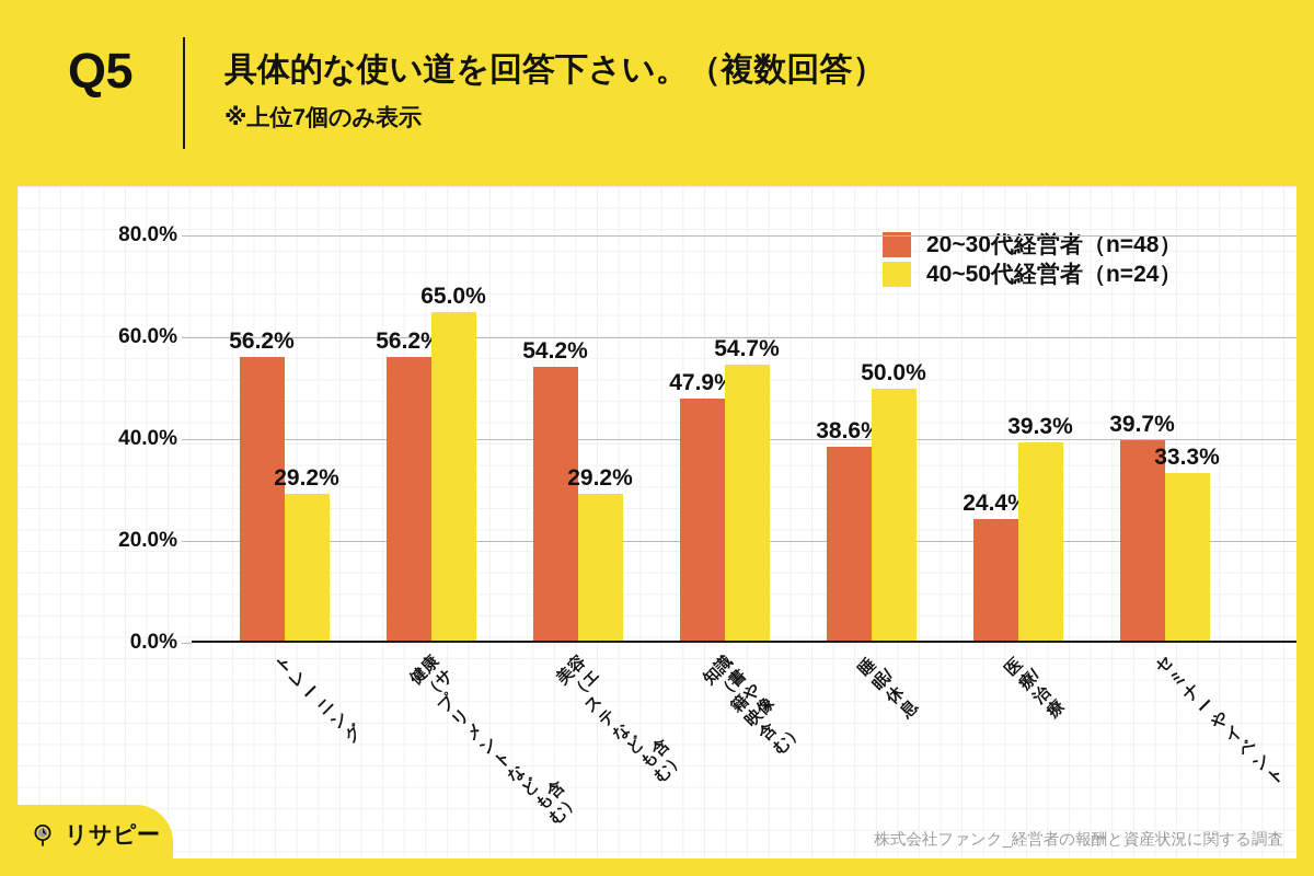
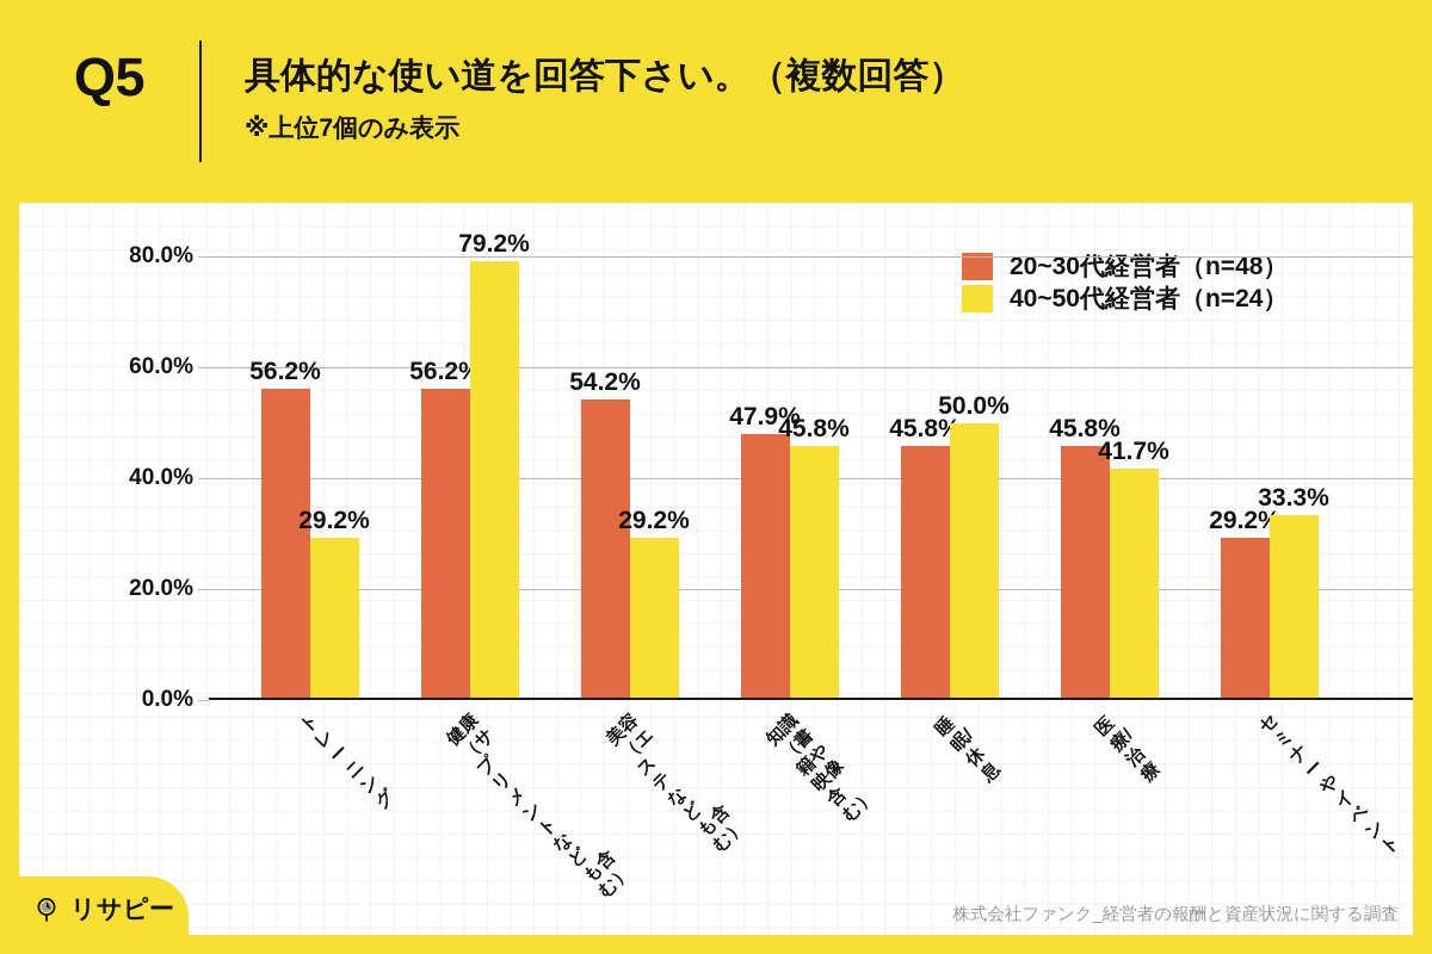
40~50代経営者（n=24）/健康（サプリメント なども含む）: 65.0% -> 79.2%
40~50代経営者（n=24）/知識（書籍や 映像含む）: 54.7% -> 45.8%
20~30代経営者（n=48）/睡眠/休息: 38.6% -> 45.8%
20~30代経営者（n=48）/医療/治療: 24.4% -> 45.8%
40~50代経営者（n=24）/医療/治療: 39.3% -> 41.7%
20~30代経営者（n=48）/セミナーやイベント: 39.7% -> 29.2%
